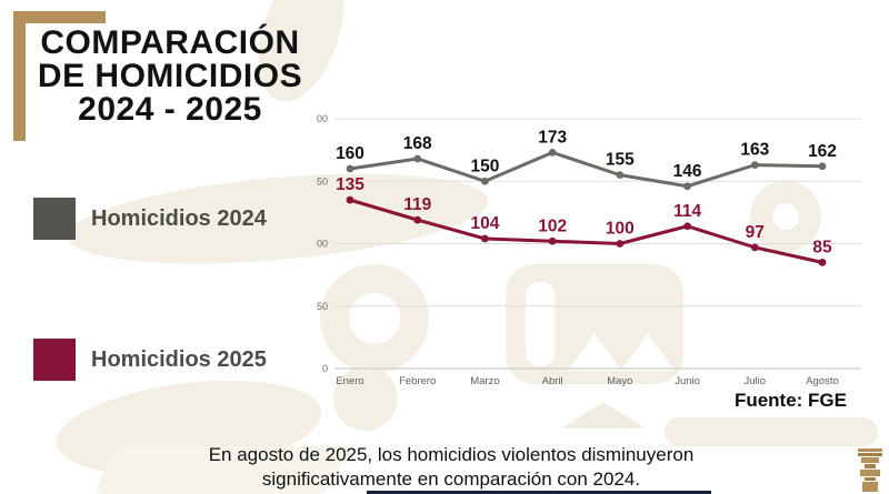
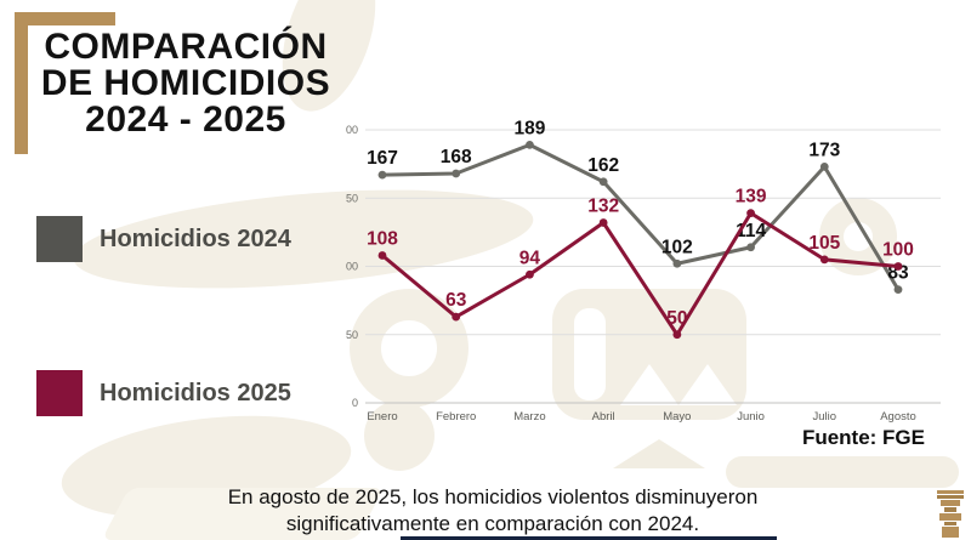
Homicidios 2024/Enero: 160 -> 167
Homicidios 2025/Enero: 135 -> 108
Homicidios 2025/Febrero: 119 -> 63
Homicidios 2024/Marzo: 150 -> 189
Homicidios 2025/Marzo: 104 -> 94
Homicidios 2024/Abril: 173 -> 162
Homicidios 2025/Abril: 102 -> 132
Homicidios 2024/Mayo: 155 -> 102
Homicidios 2025/Mayo: 100 -> 50
Homicidios 2024/Junio: 146 -> 114
Homicidios 2025/Junio: 114 -> 139
Homicidios 2024/Julio: 163 -> 173
Homicidios 2025/Julio: 97 -> 105
Homicidios 2024/Agosto: 162 -> 83
Homicidios 2025/Agosto: 85 -> 100
